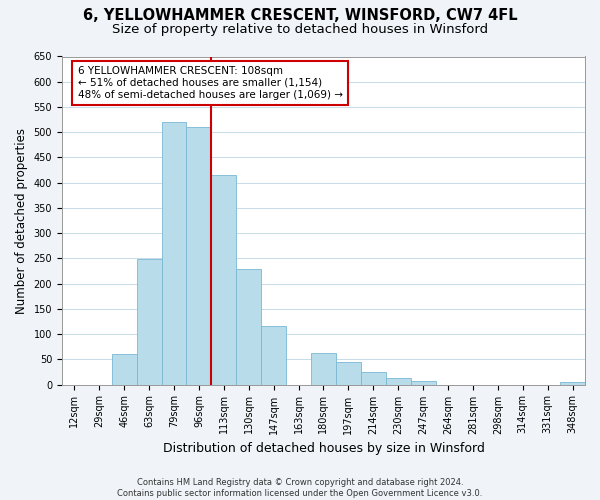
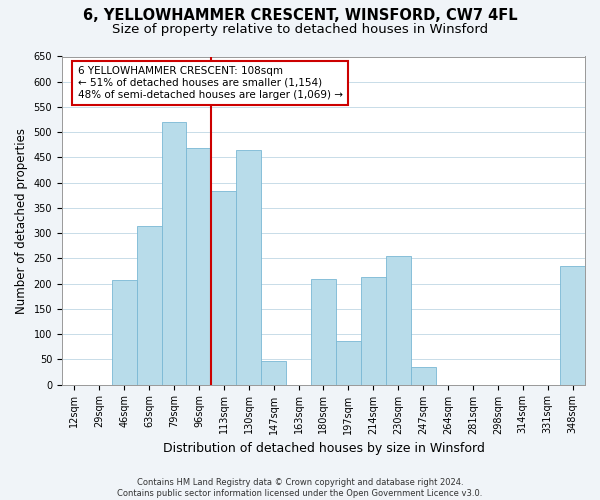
46sqm: 60 -> 208
63sqm: 248 -> 314
96sqm: 510 -> 468
113sqm: 415 -> 384
130sqm: 229 -> 464
147sqm: 117 -> 46
180sqm: 63 -> 210
197sqm: 45 -> 86
214sqm: 24 -> 214
230sqm: 13 -> 254
247sqm: 8 -> 34
348sqm: 5 -> 234
